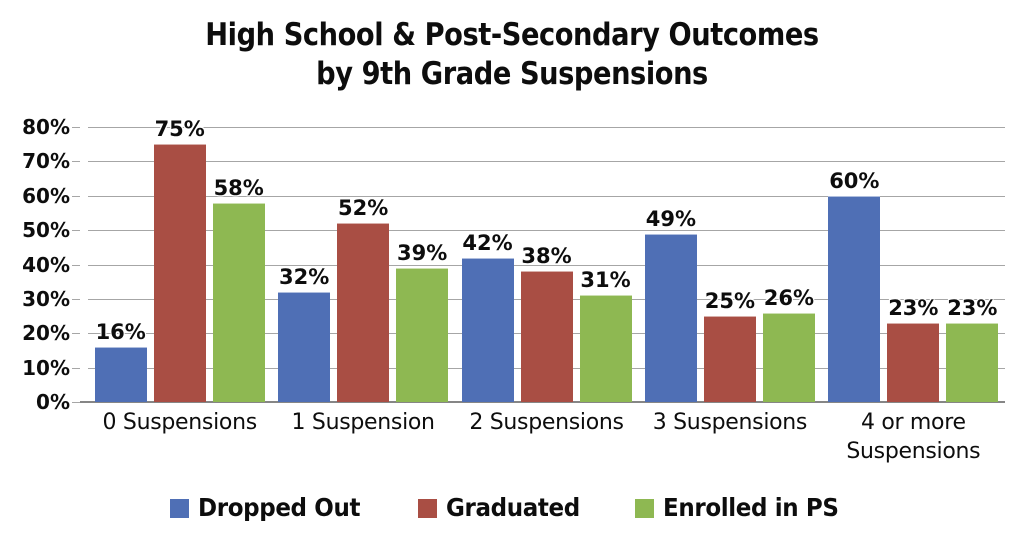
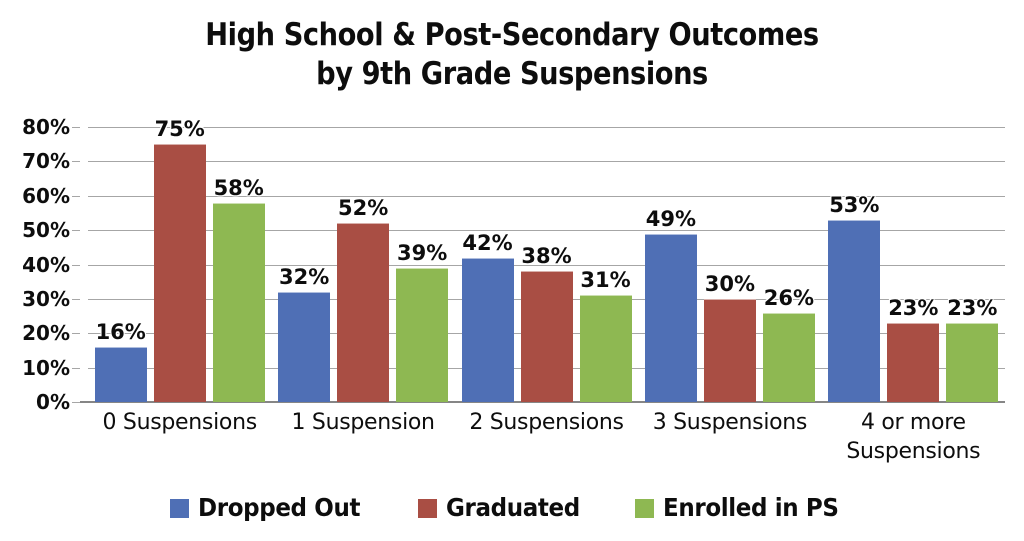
Graduated/3 Suspensions: 25% -> 30%
Dropped Out/4 or more Suspensions: 60% -> 53%
